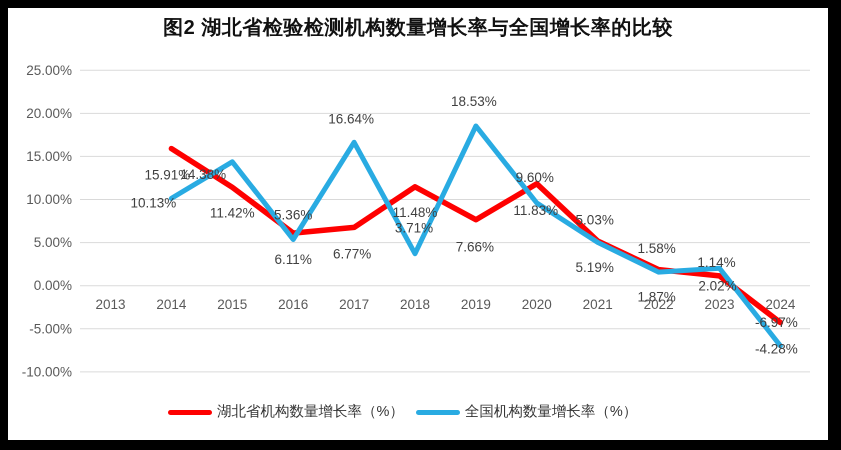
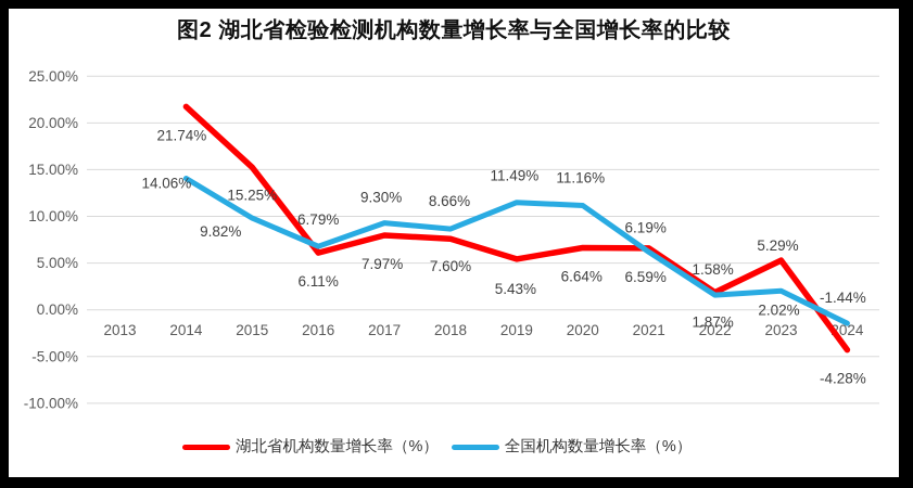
湖北省机构数量增长率（%）/2014: 15.91% -> 21.74%
全国机构数量增长率（%）/2014: 10.13% -> 14.06%
湖北省机构数量增长率（%）/2015: 11.42% -> 15.25%
全国机构数量增长率（%）/2015: 14.38% -> 9.82%
全国机构数量增长率（%）/2016: 5.36% -> 6.79%
湖北省机构数量增长率（%）/2017: 6.77% -> 7.97%
全国机构数量增长率（%）/2017: 16.64% -> 9.30%
湖北省机构数量增长率（%）/2018: 11.48% -> 7.60%
全国机构数量增长率（%）/2018: 3.71% -> 8.66%
湖北省机构数量增长率（%）/2019: 7.66% -> 5.43%
全国机构数量增长率（%）/2019: 18.53% -> 11.49%
湖北省机构数量增长率（%）/2020: 11.83% -> 6.64%
全国机构数量增长率（%）/2020: 9.60% -> 11.16%
湖北省机构数量增长率（%）/2021: 5.19% -> 6.59%
全国机构数量增长率（%）/2021: 5.03% -> 6.19%
湖北省机构数量增长率（%）/2023: 1.14% -> 5.29%
全国机构数量增长率（%）/2024: -6.97% -> -1.44%
